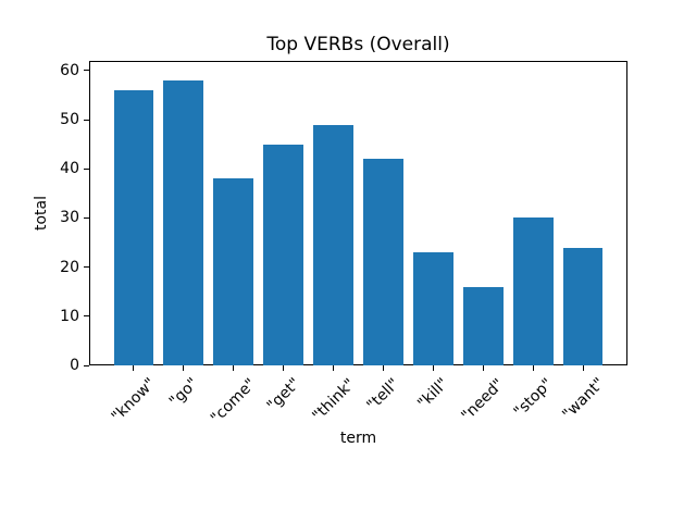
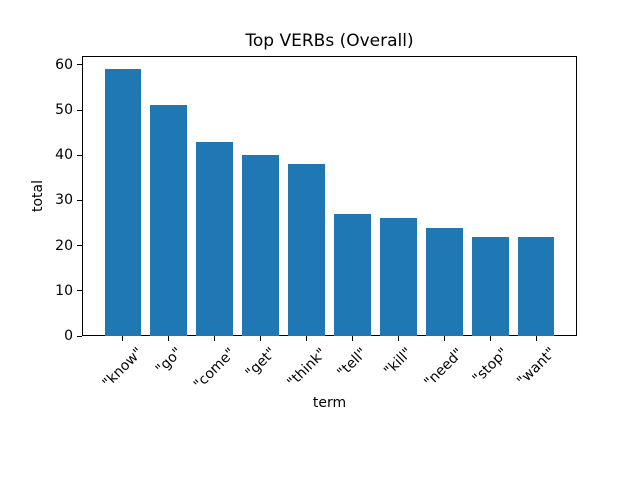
"know": 56 -> 59
"go": 58 -> 51
"come": 38 -> 43
"get": 45 -> 40
"think": 49 -> 38
"tell": 42 -> 27
"kill": 23 -> 26
"need": 16 -> 24
"stop": 30 -> 22
"want": 24 -> 22
